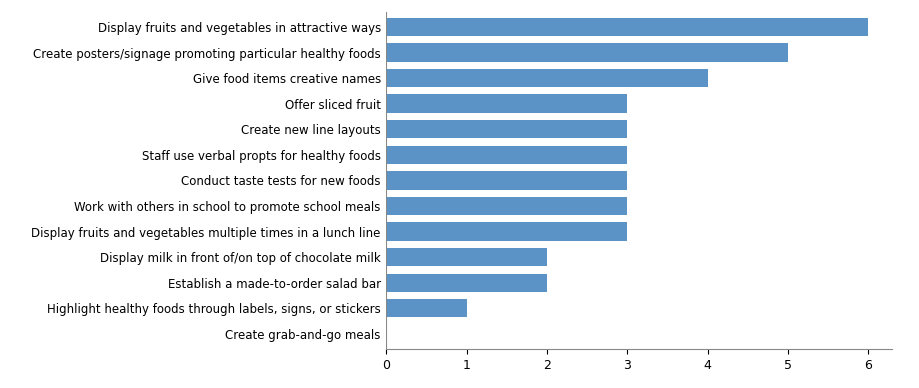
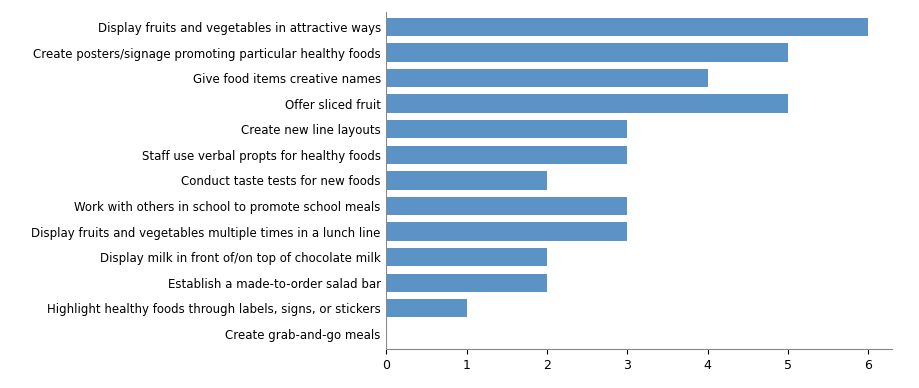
Offer sliced fruit: 3 -> 5
Conduct taste tests for new foods: 3 -> 2
